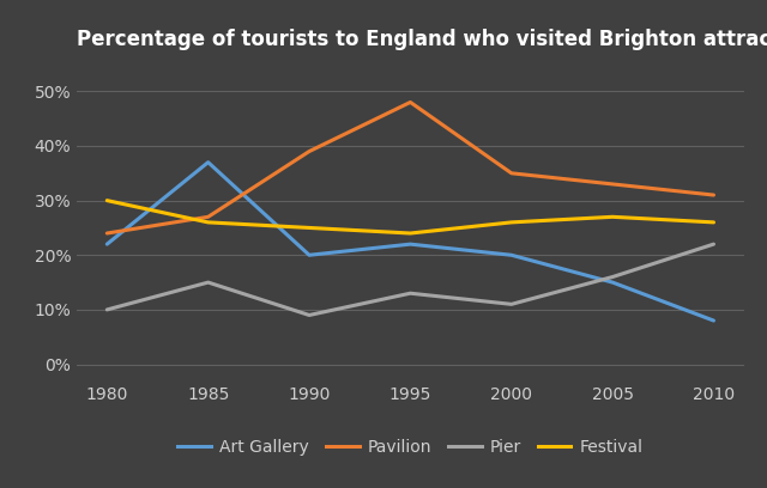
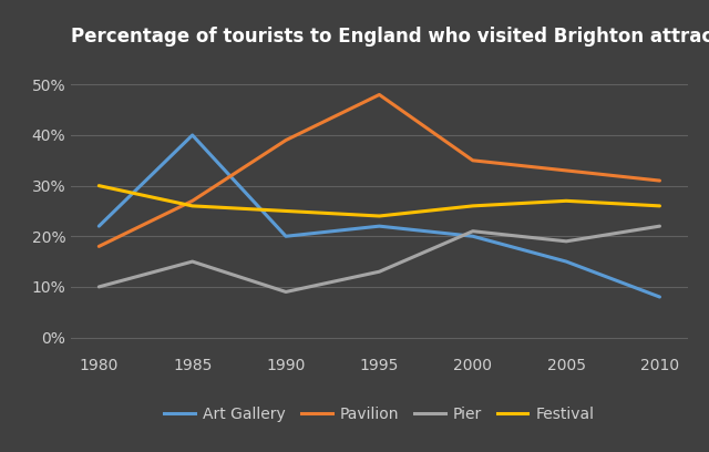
Pavilion/1980: 24% -> 18%
Art Gallery/1985: 37% -> 40%
Pier/2000: 11% -> 21%
Pier/2005: 16% -> 19%
